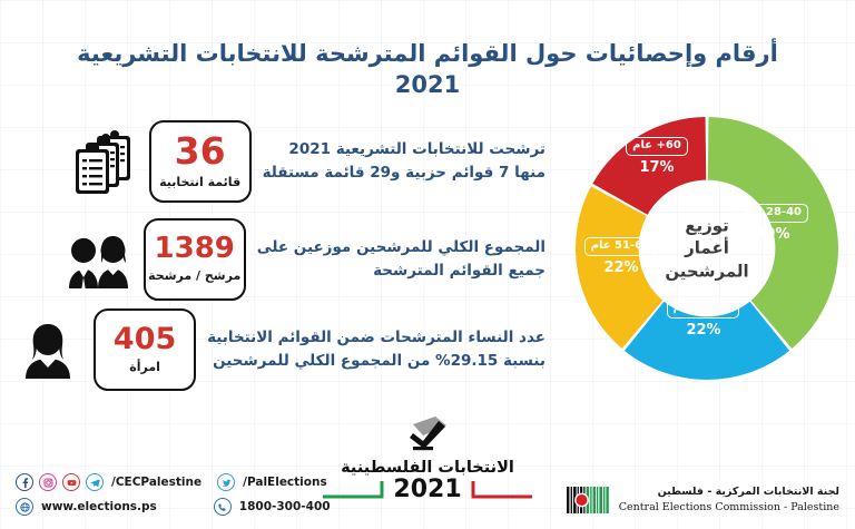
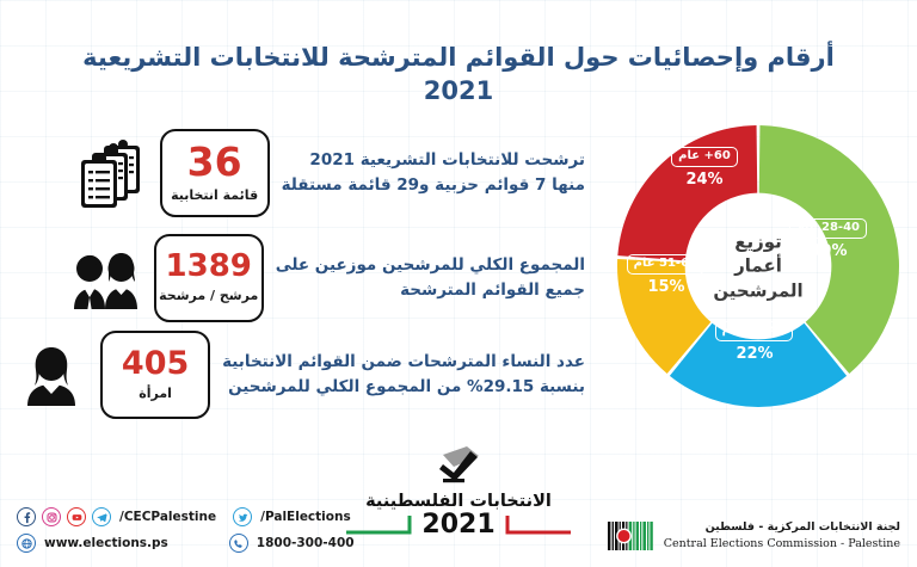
51-60 عام: 22% -> 15%
60+ عام: 17% -> 24%
